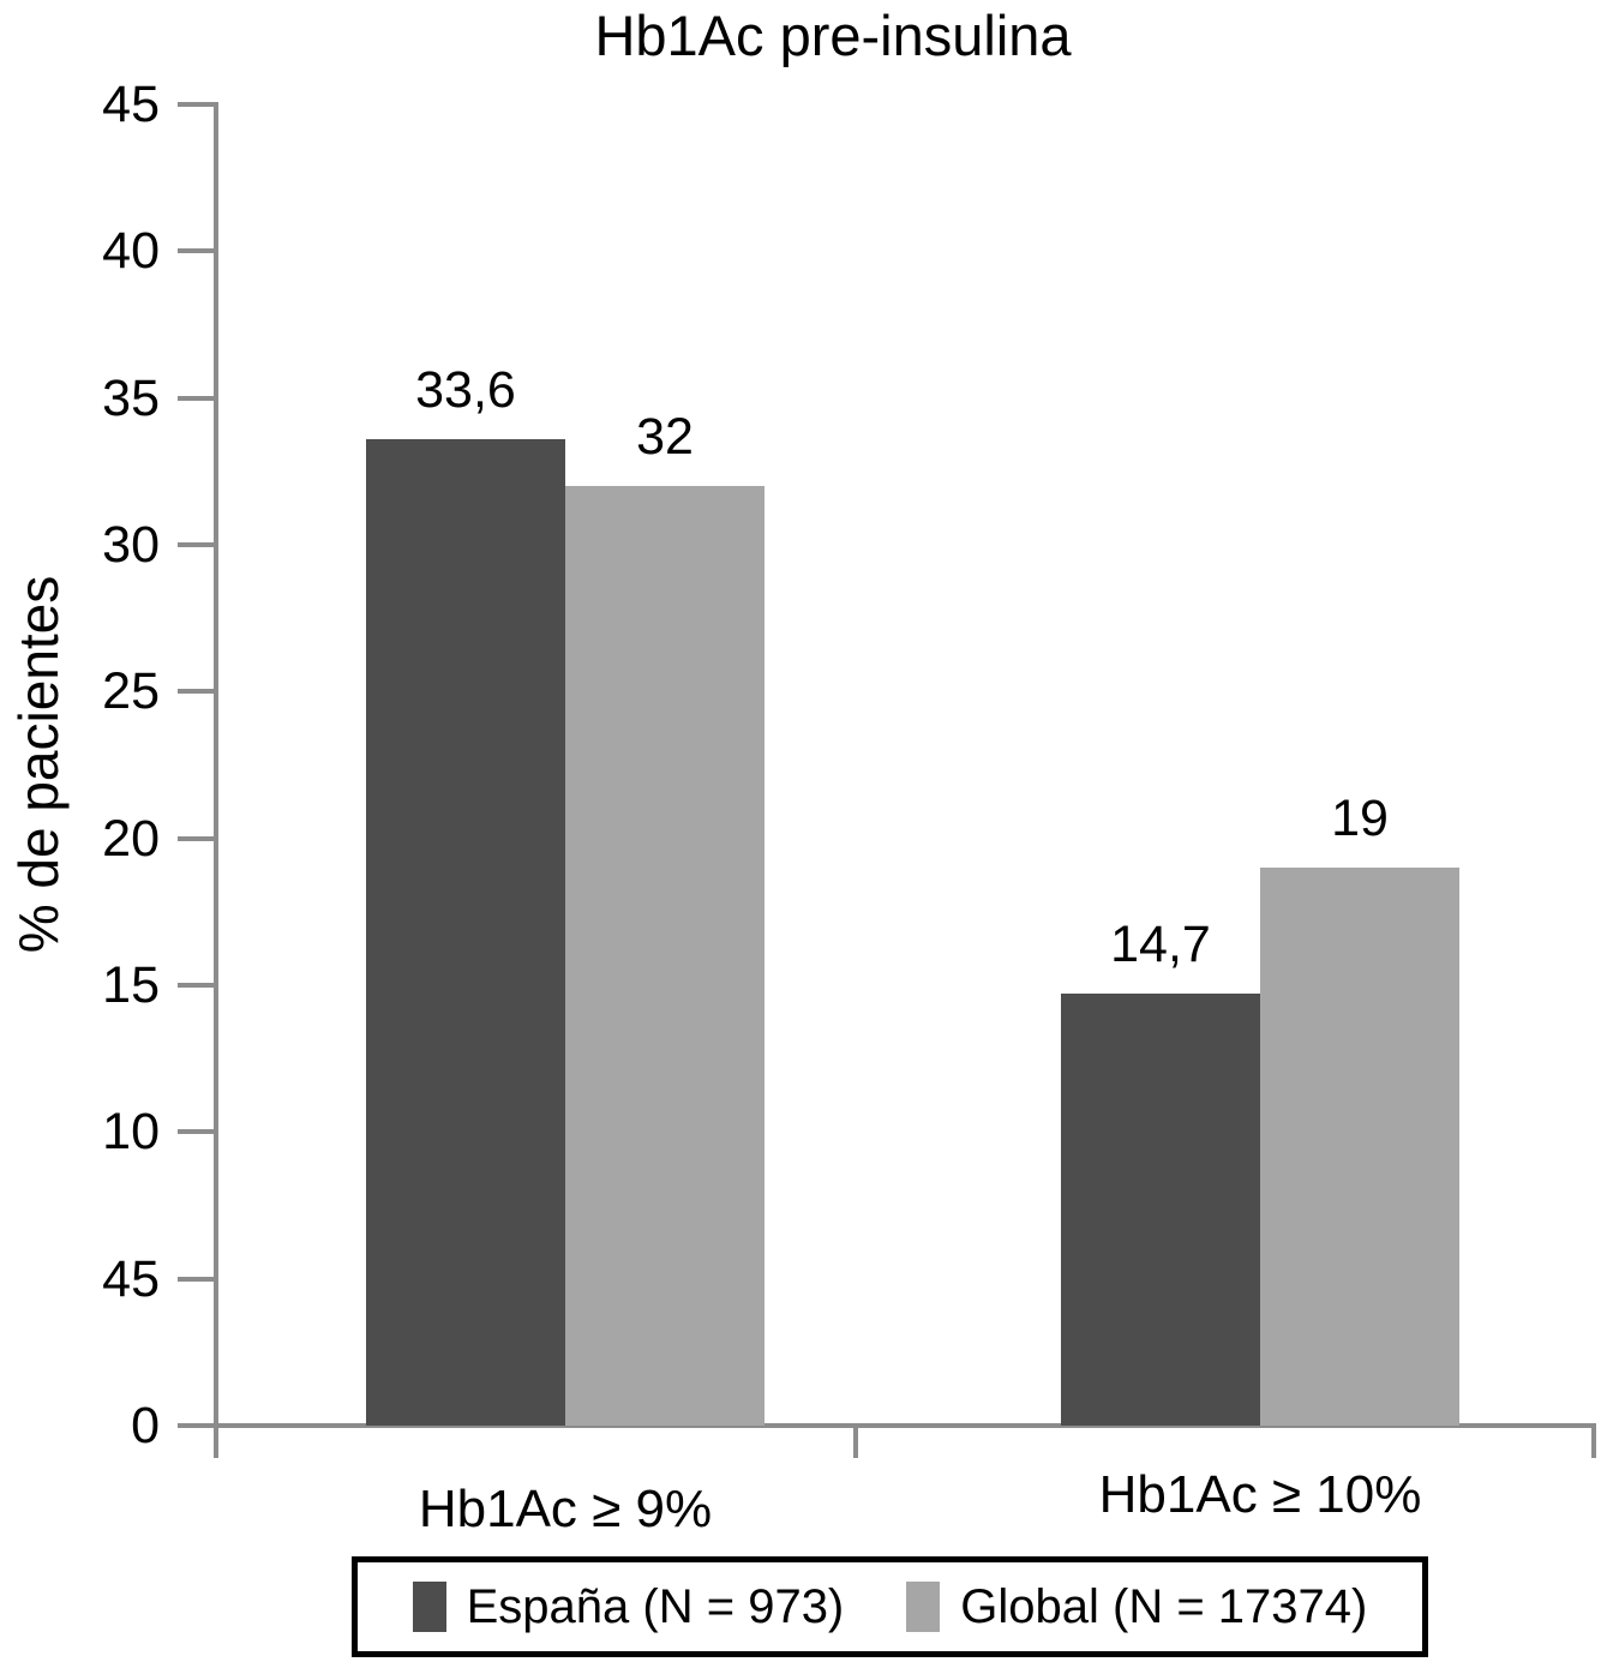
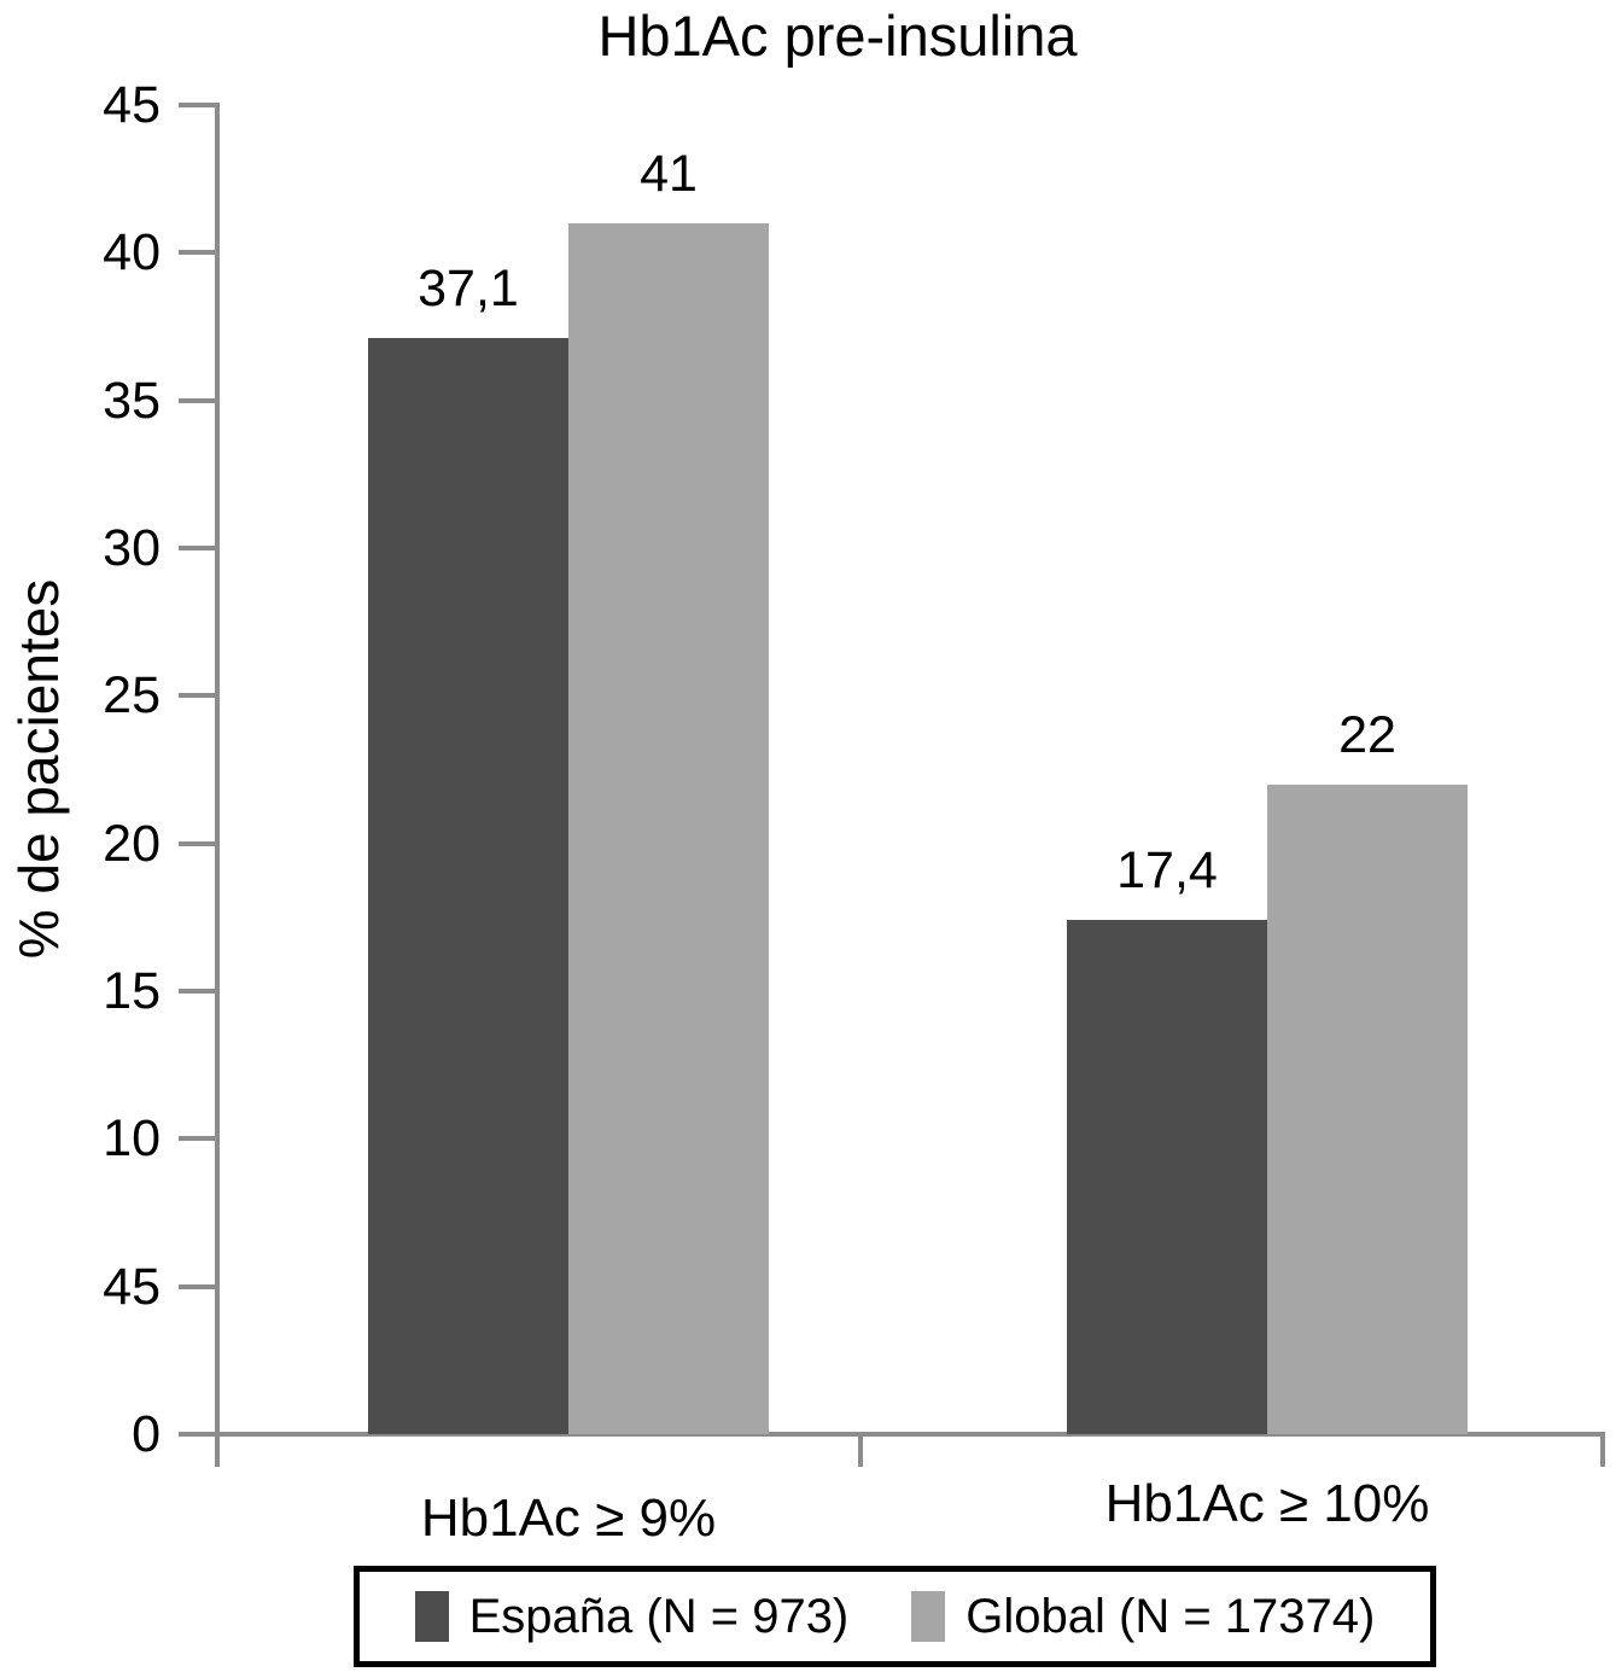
España (N = 973)/Hb1Ac ≥ 9%: 33,6 -> 37,1
Global (N = 17374)/Hb1Ac ≥ 9%: 32 -> 41
España (N = 973)/Hb1Ac ≥ 10%: 14,7 -> 17,4
Global (N = 17374)/Hb1Ac ≥ 10%: 19 -> 22
